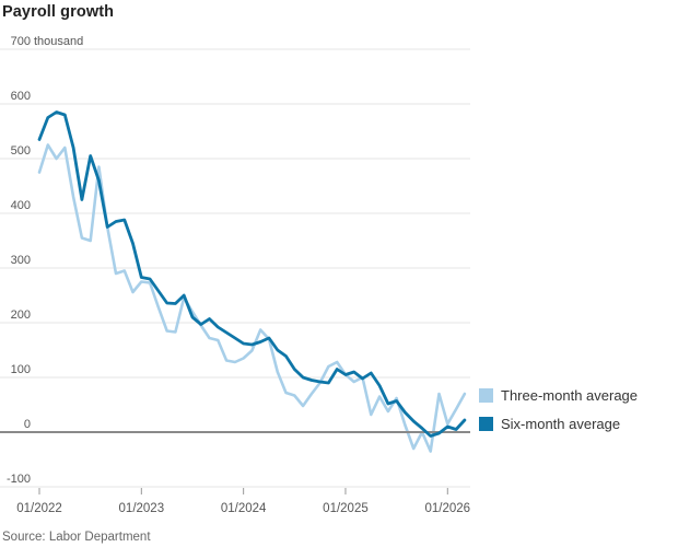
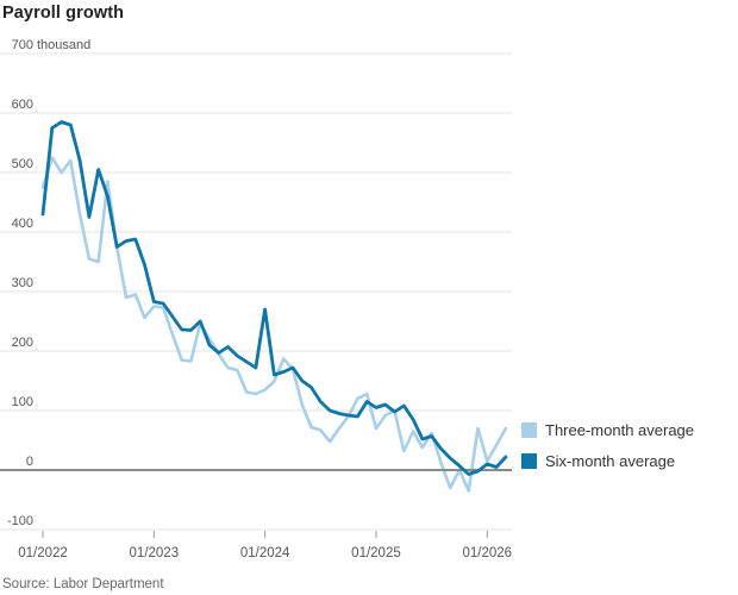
Six-month average/01/2022: 540 -> 430
Six-month average/01/2024: 160 -> 270
Three-month average/01/2025: 100 -> 70
